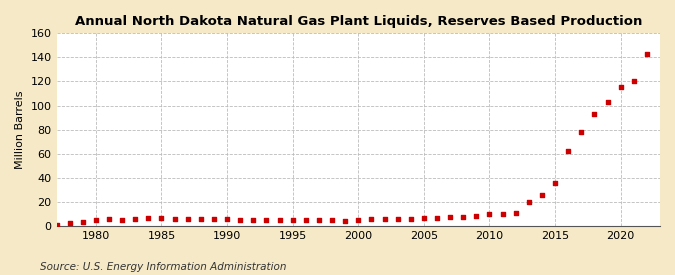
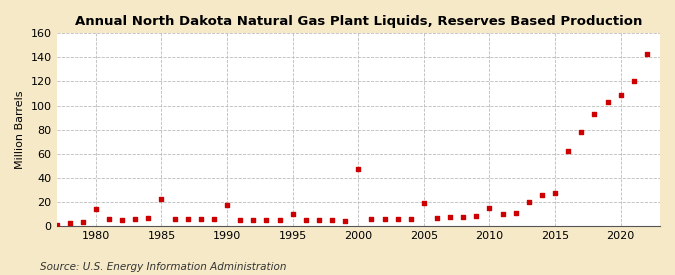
1980: 4 -> 14
1985: 6 -> 22
1990: 6 -> 17
1995: 4 -> 10
2000: 5 -> 47
2005: 6 -> 19
2010: 10 -> 15
2015: 36 -> 27
2020: 115 -> 109
